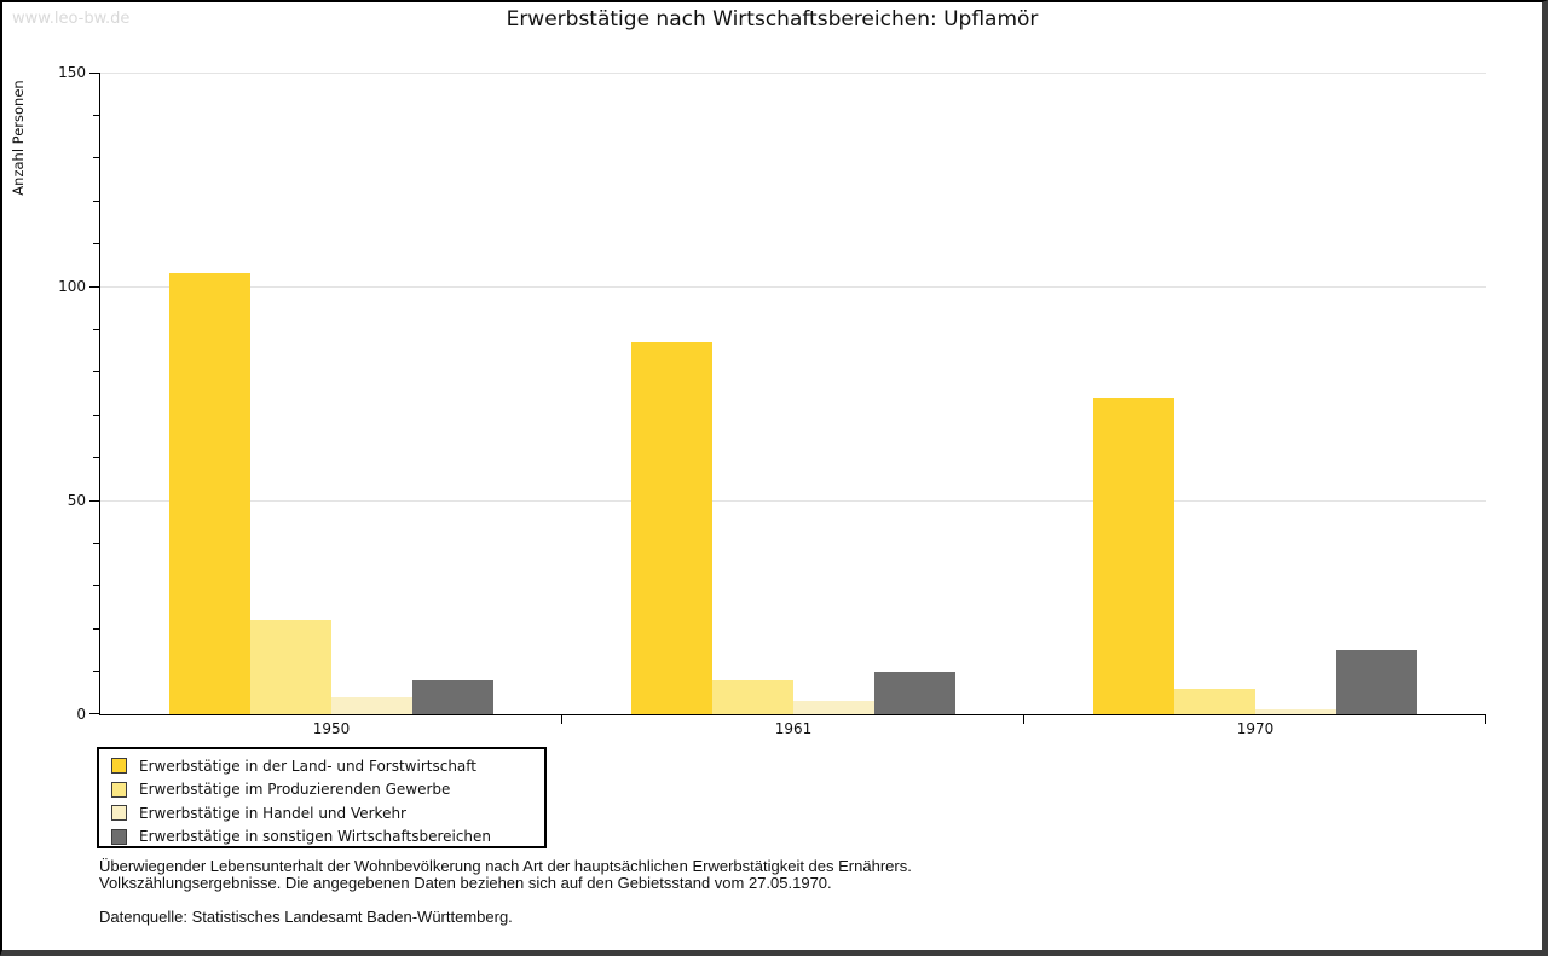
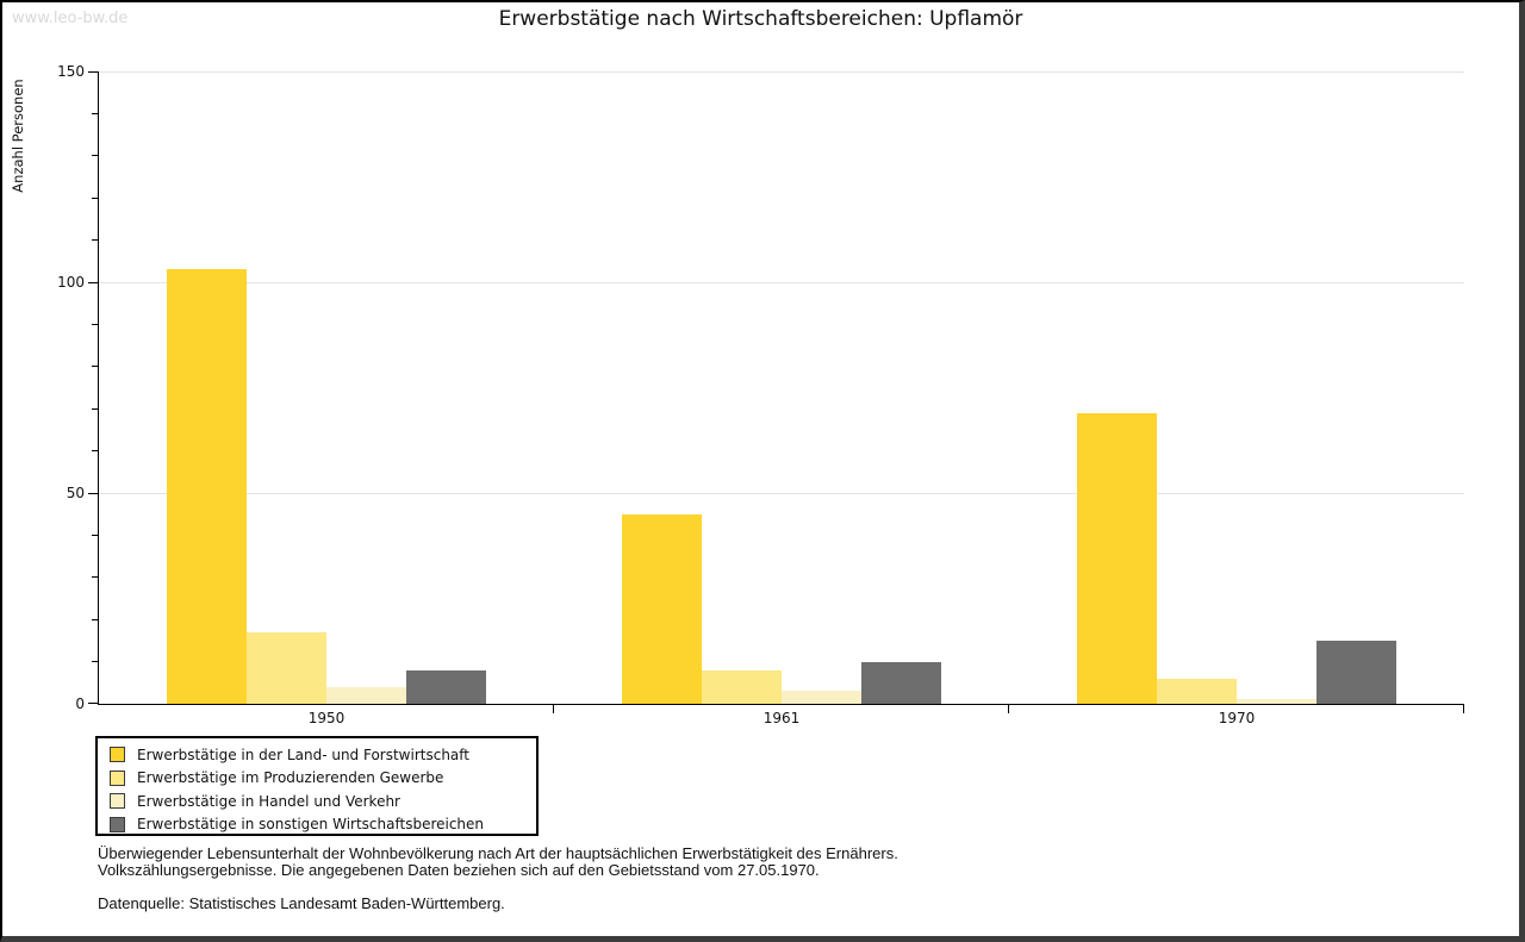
Erwerbstätige im Produzierenden Gewerbe/1950: 22 -> 17
Erwerbstätige in der Land- und Forstwirtschaft/1961: 87 -> 45
Erwerbstätige in der Land- und Forstwirtschaft/1970: 74 -> 69
